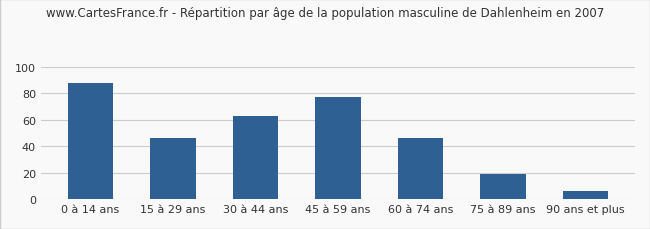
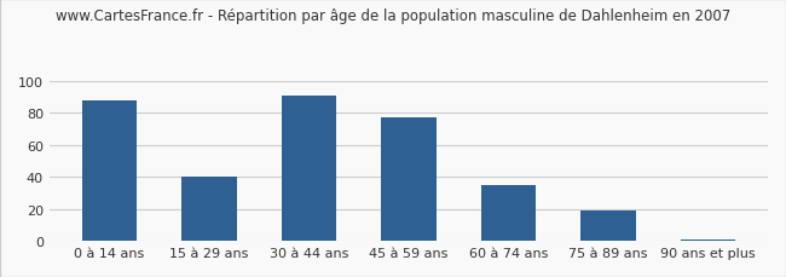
15 à 29 ans: 46 -> 40
30 à 44 ans: 63 -> 91
60 à 74 ans: 46 -> 35
90 ans et plus: 6 -> 1
